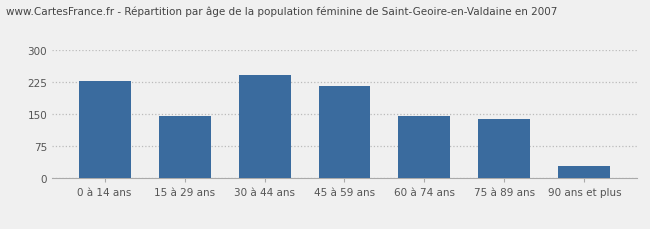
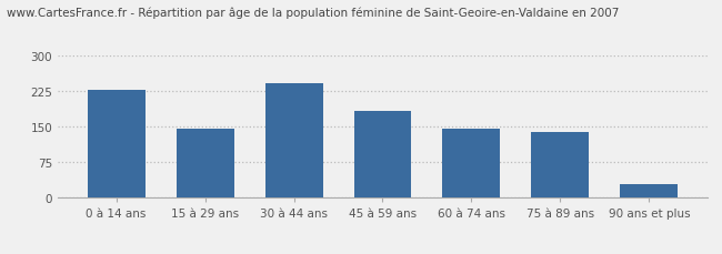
45 à 59 ans: 215 -> 183
